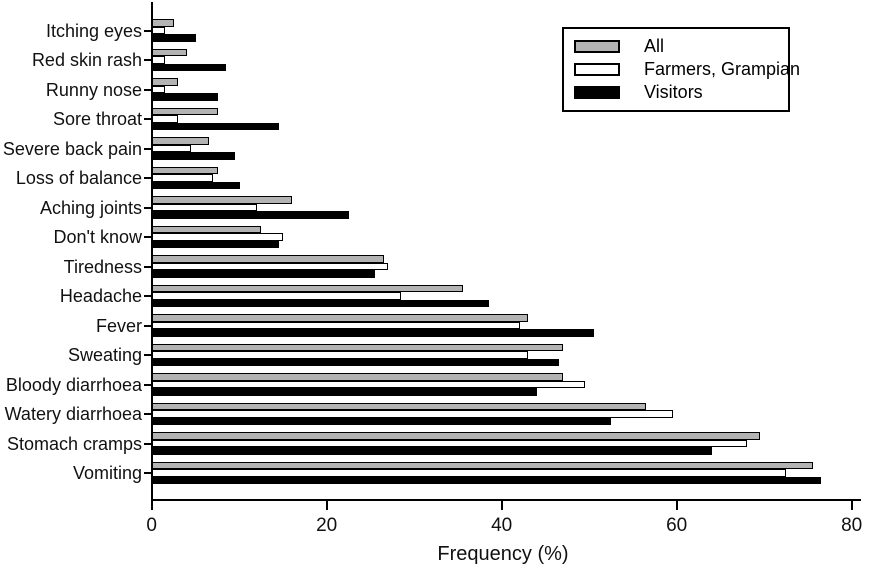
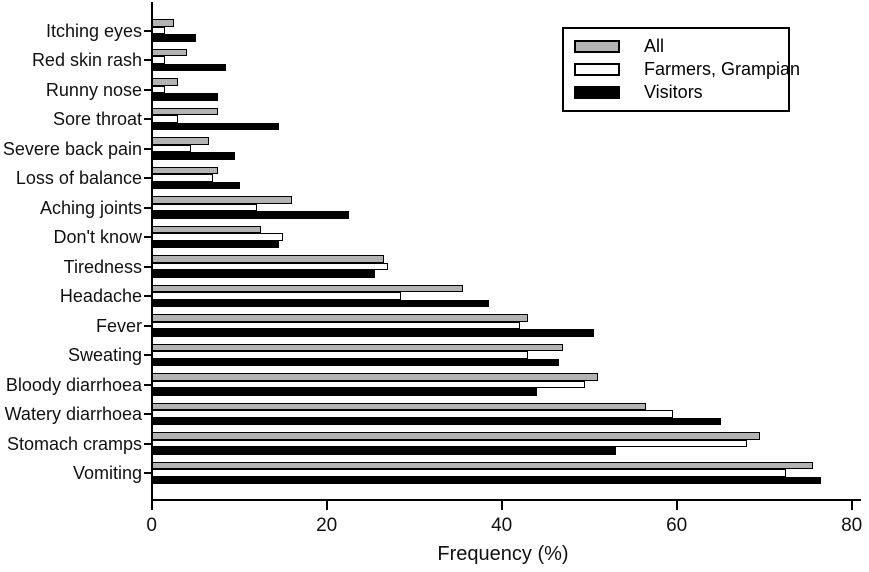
All/Bloody diarrhoea: 47 -> 51
Visitors/Watery diarrhoea: 52 -> 65
Visitors/Stomach cramps: 64 -> 53
